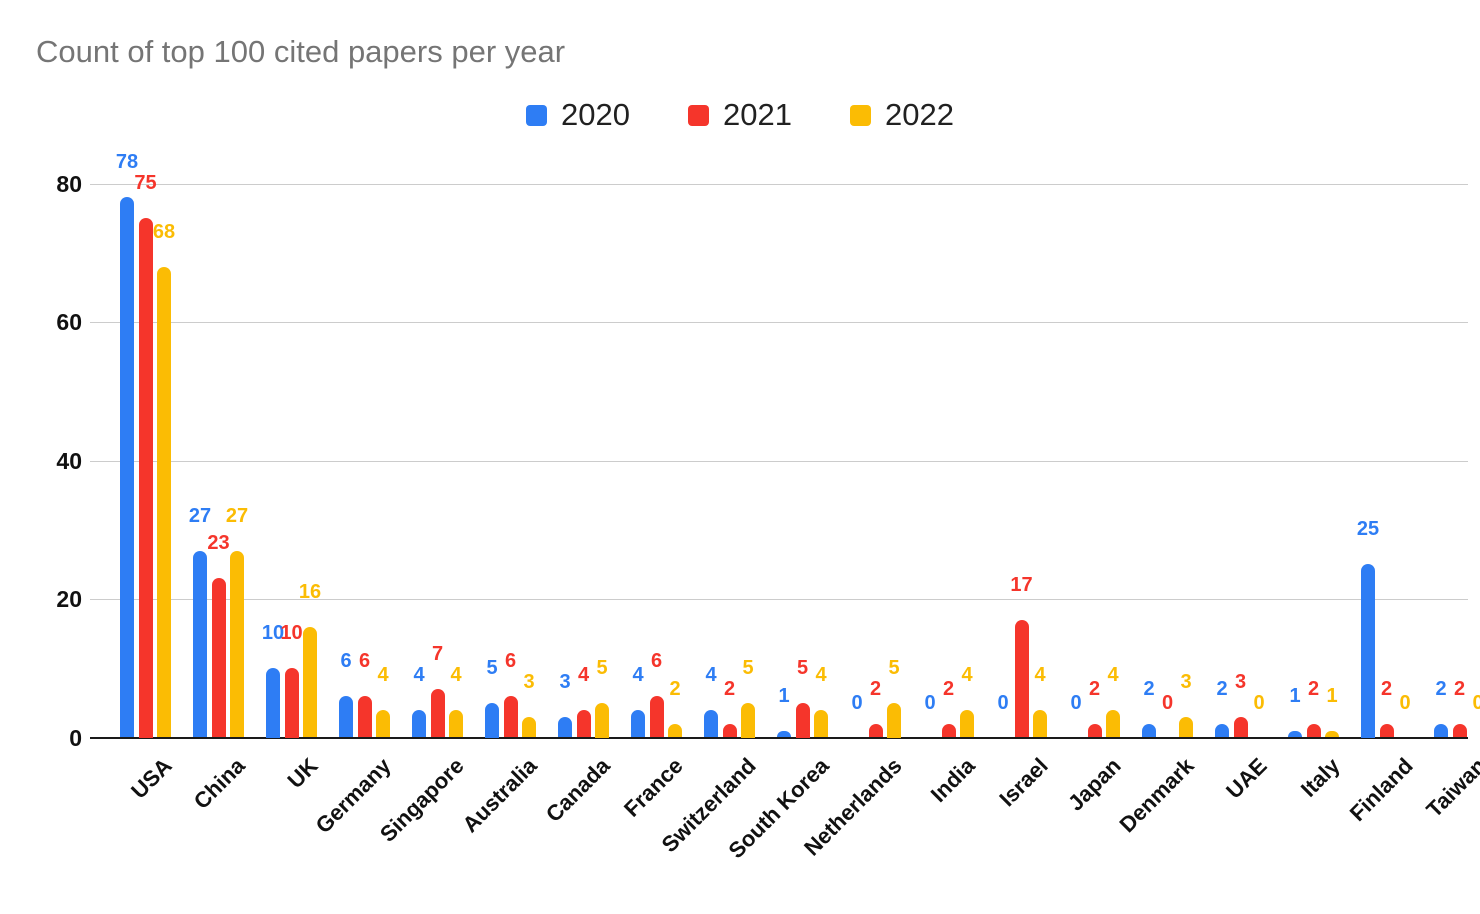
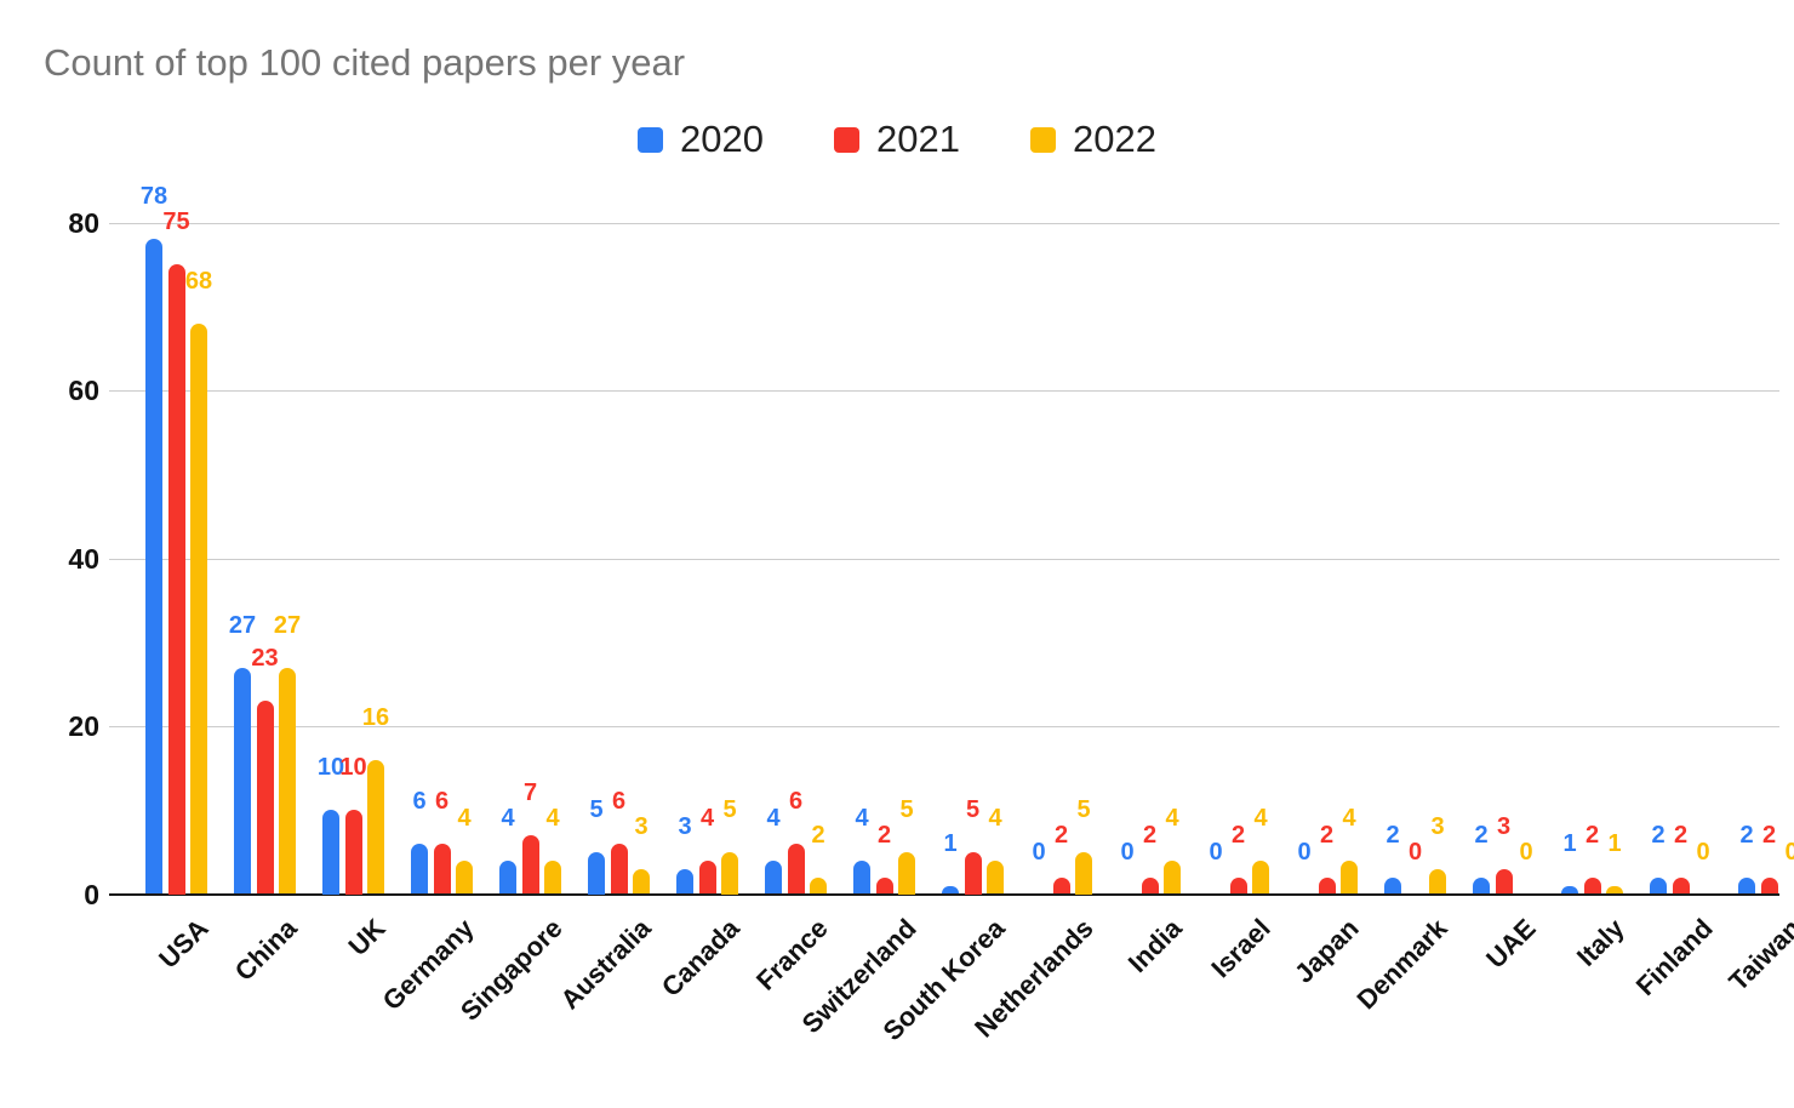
2021/Israel: 17 -> 2
2020/Finland: 25 -> 2
